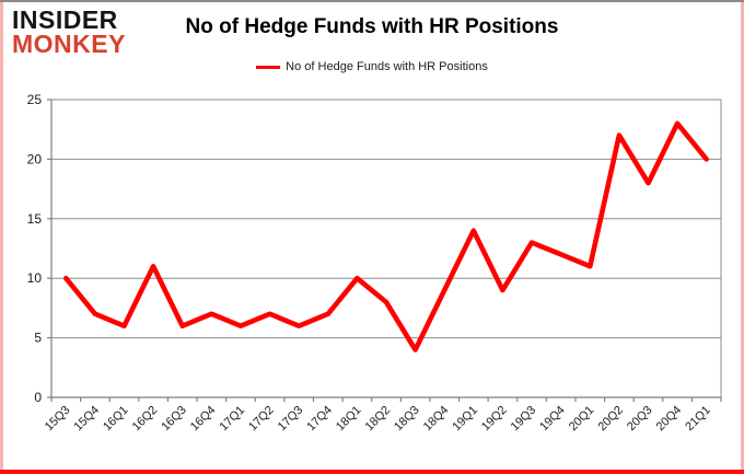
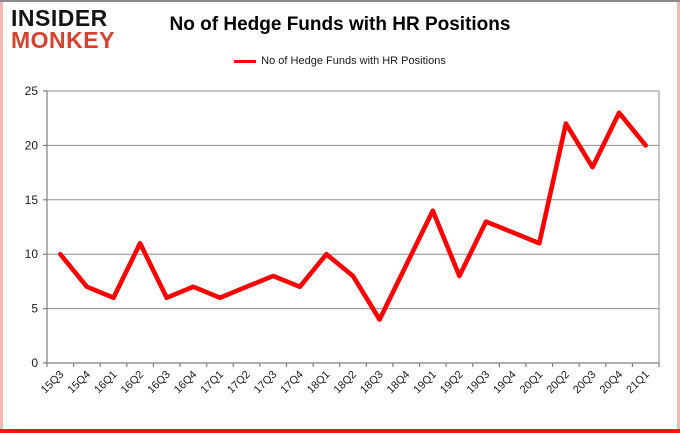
17Q3: 6 -> 8
19Q2: 9 -> 8
